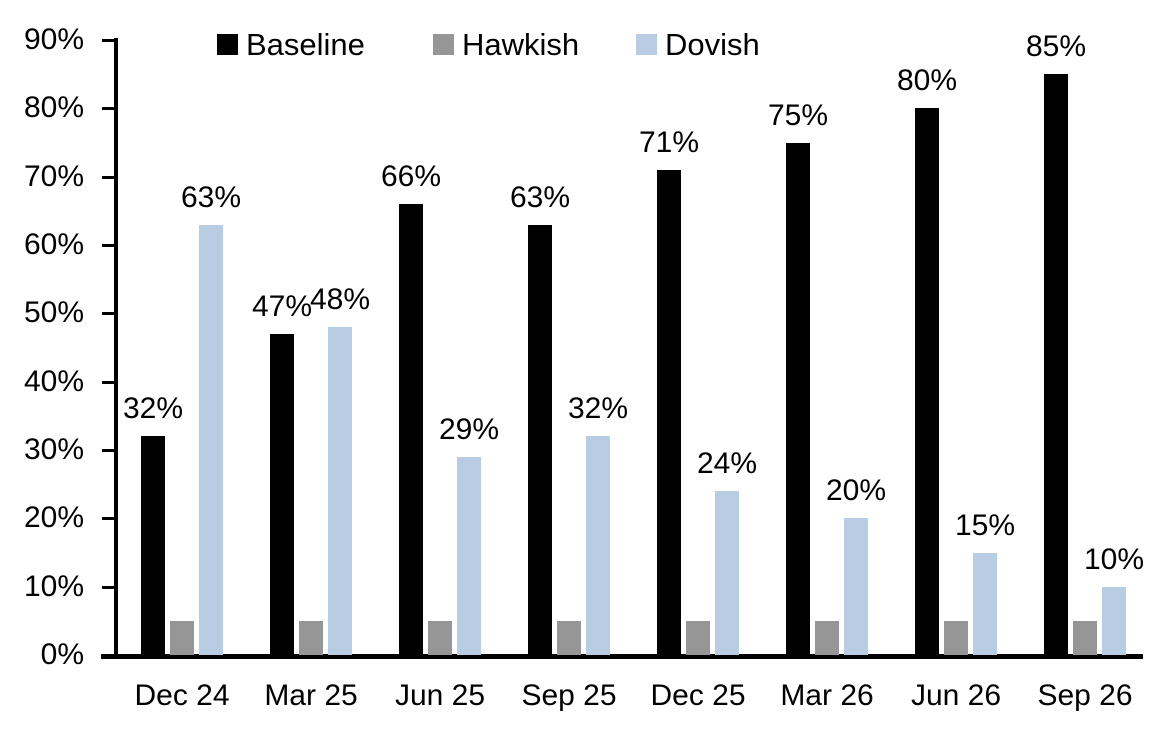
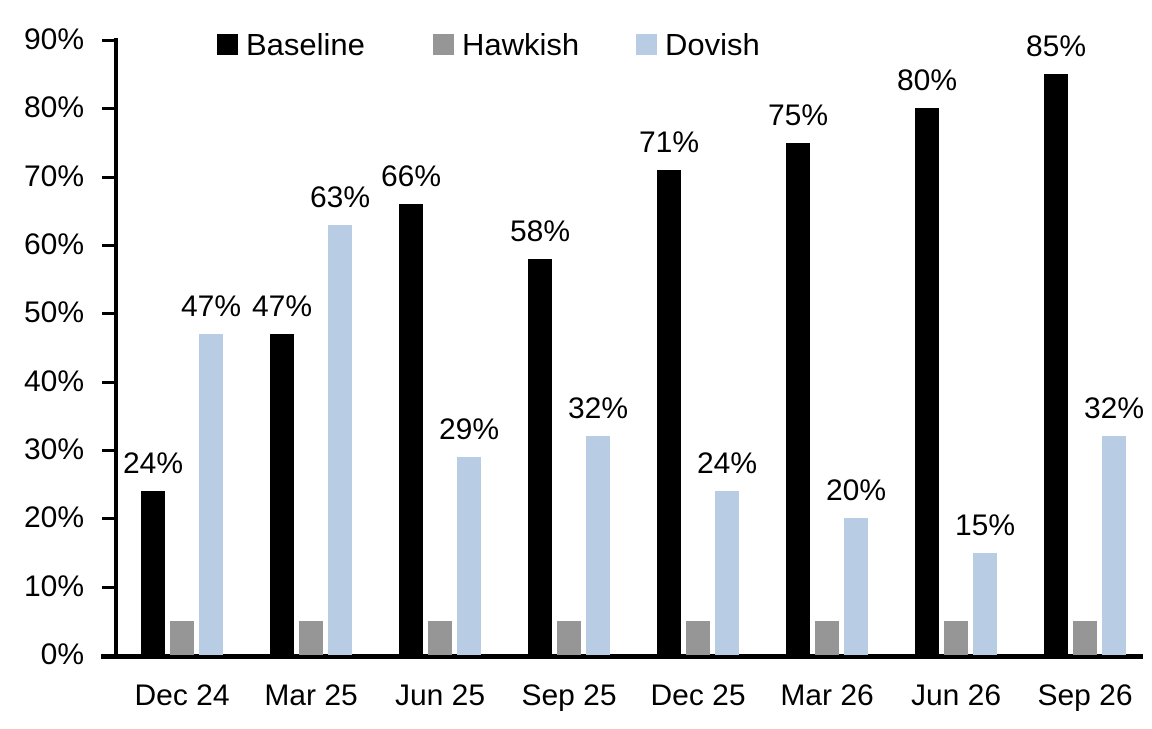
Baseline/Dec 24: 32% -> 24%
Dovish/Dec 24: 63% -> 47%
Dovish/Mar 25: 48% -> 63%
Baseline/Sep 25: 63% -> 58%
Dovish/Sep 26: 10% -> 32%
